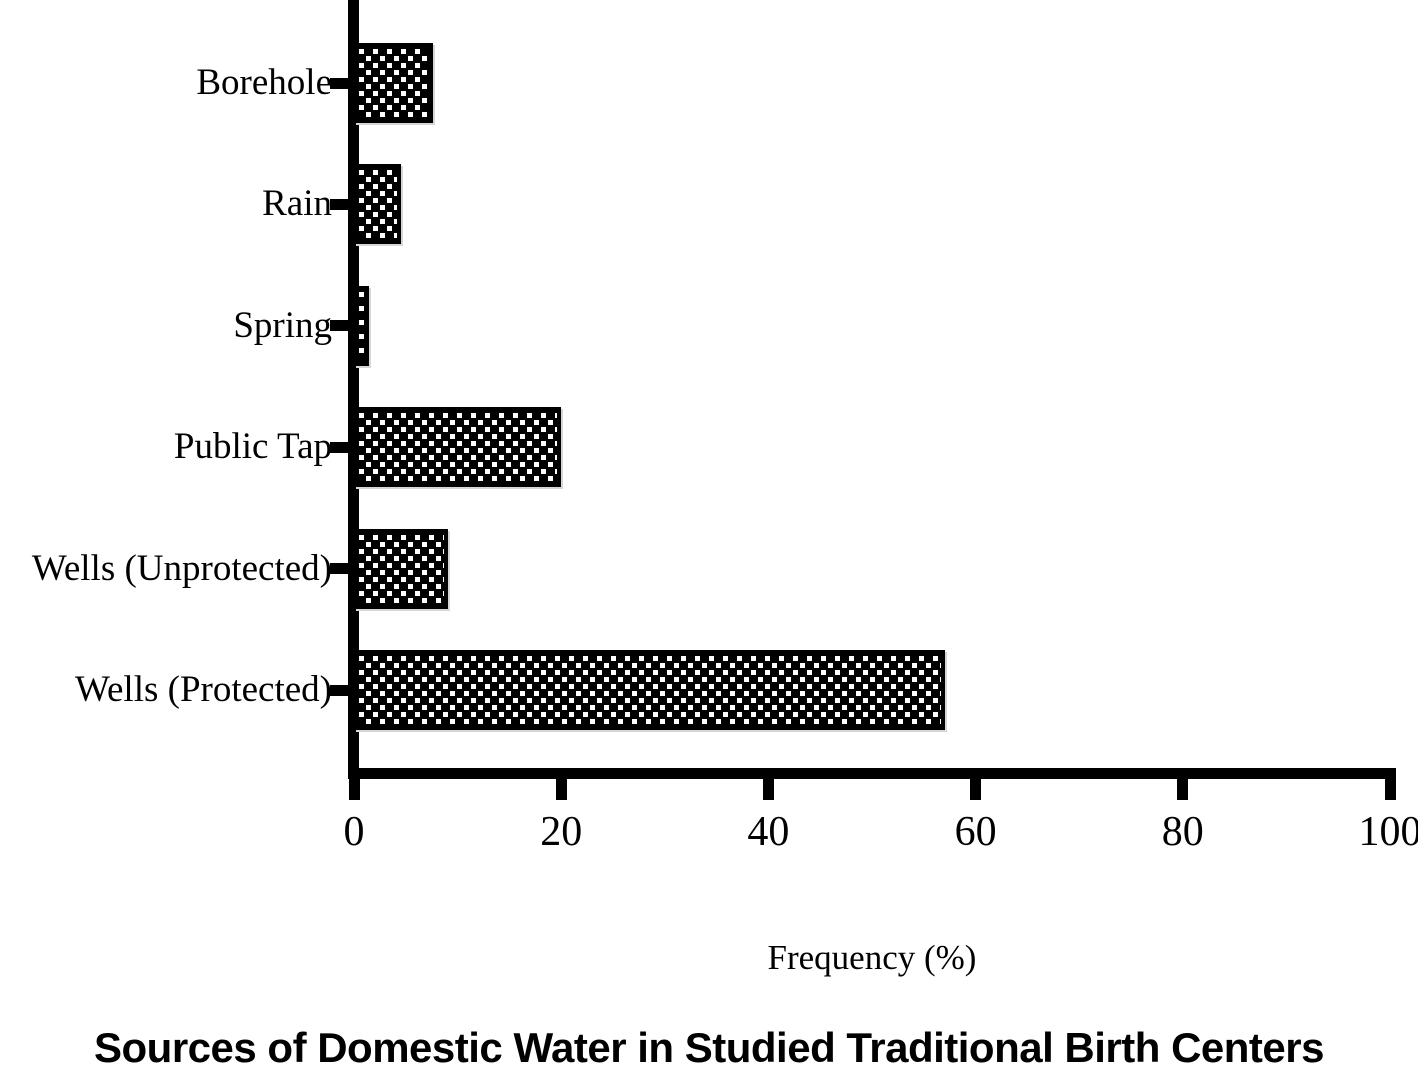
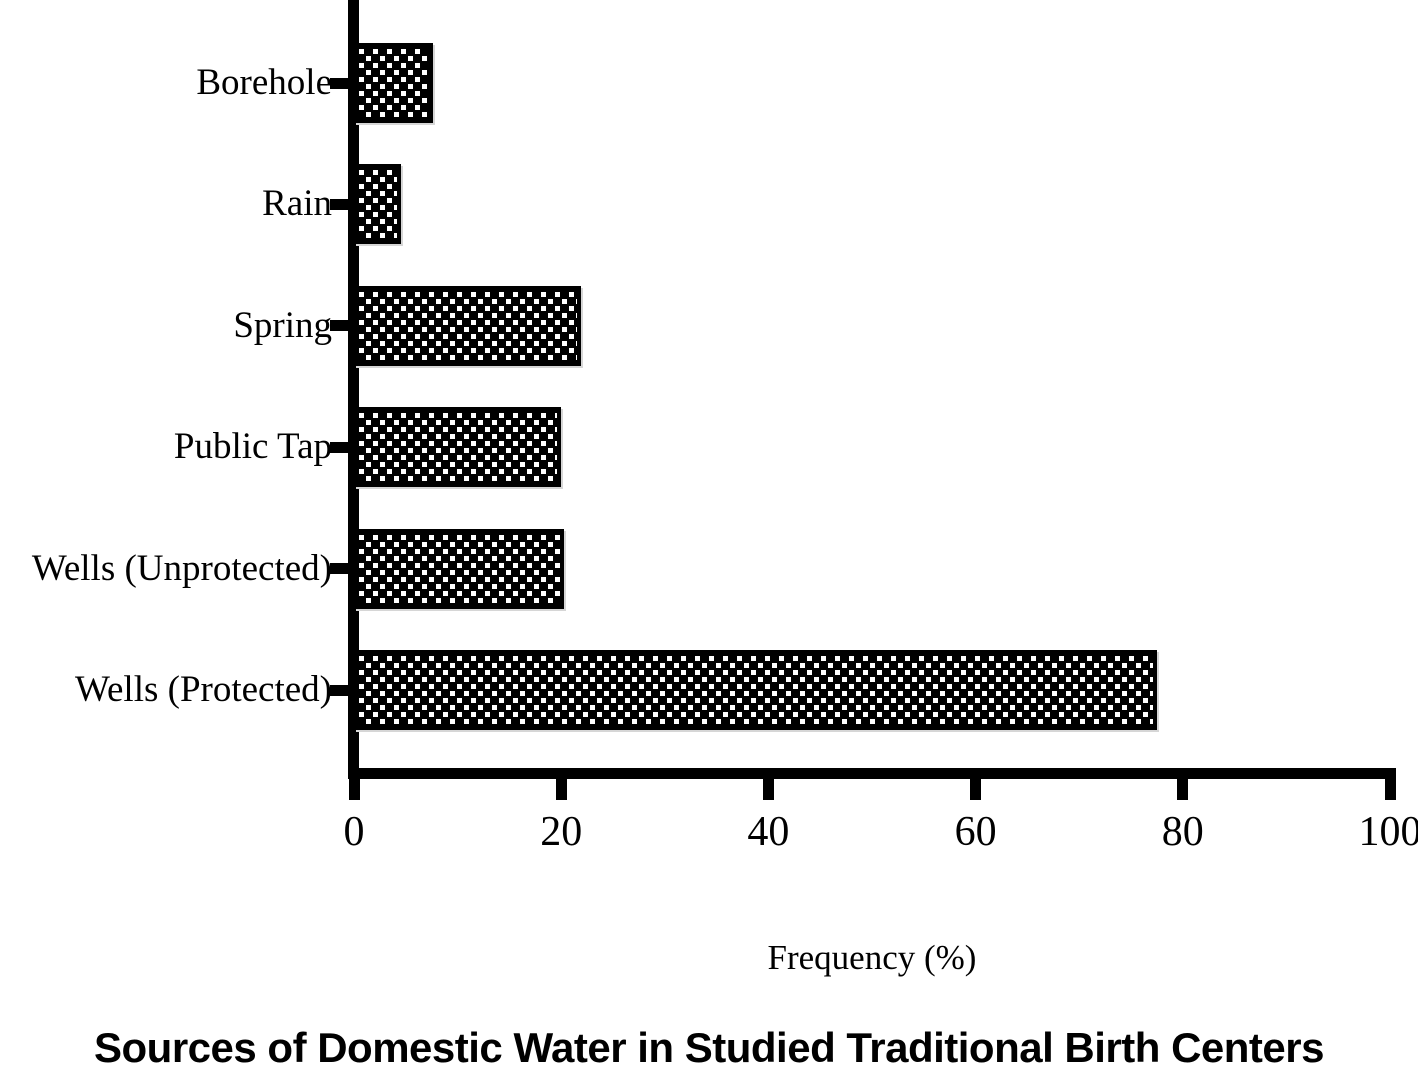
Spring: 1.4 -> 21.9
Wells (Unprotected): 9.1 -> 20.3
Wells (Protected): 57.0 -> 77.5
